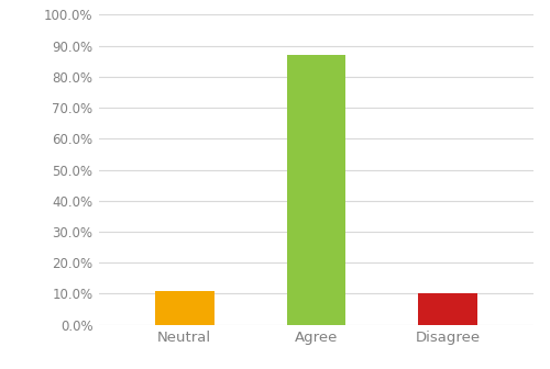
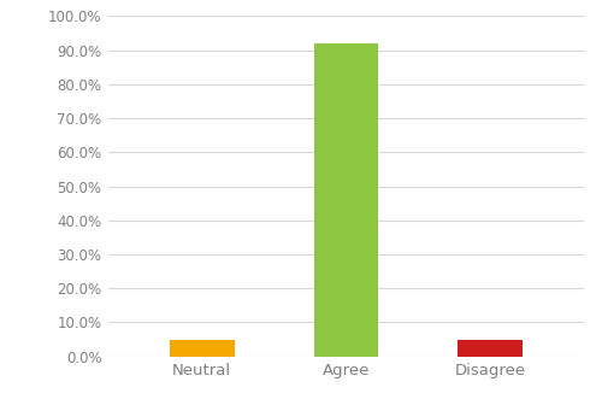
Neutral: 11% -> 5%
Agree: 87% -> 92%
Disagree: 10% -> 5%
